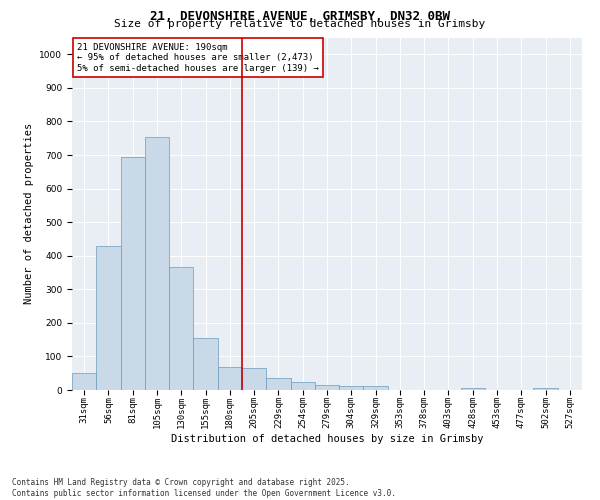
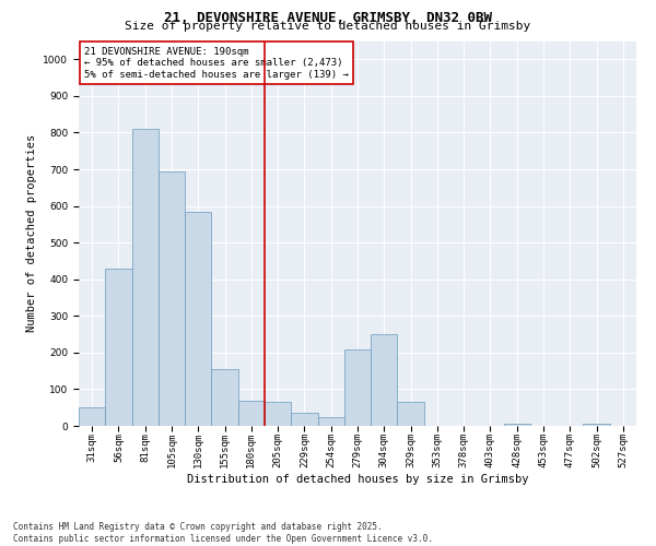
81sqm: 695 -> 810
105sqm: 755 -> 695
130sqm: 365 -> 585
279sqm: 15 -> 210
304sqm: 12 -> 250
329sqm: 12 -> 65
